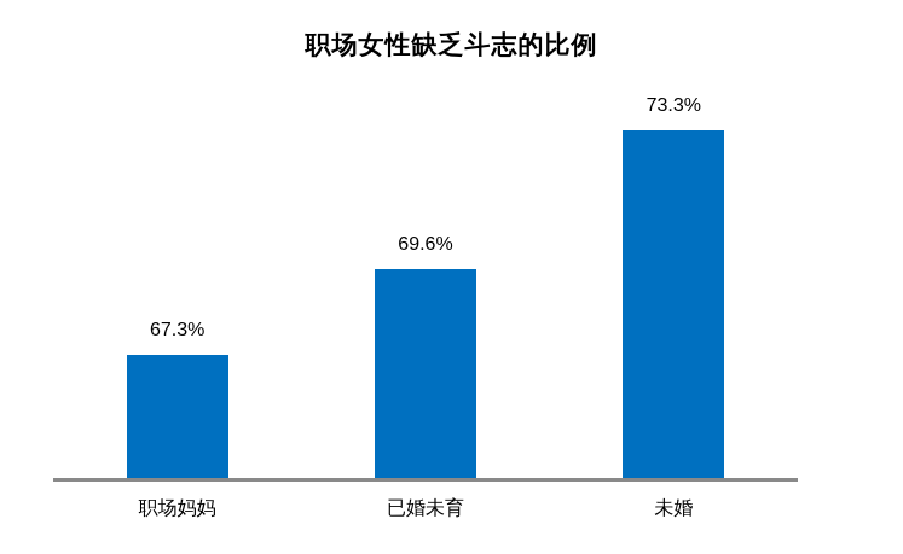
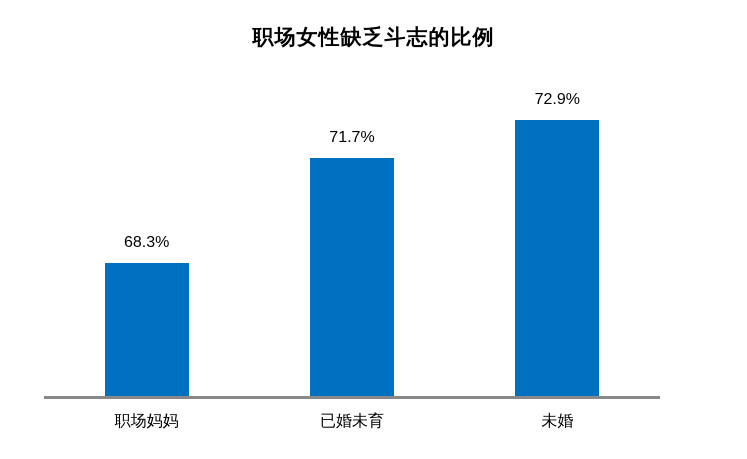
职场妈妈: 67.3% -> 68.3%
已婚未育: 69.6% -> 71.7%
未婚: 73.3% -> 72.9%
